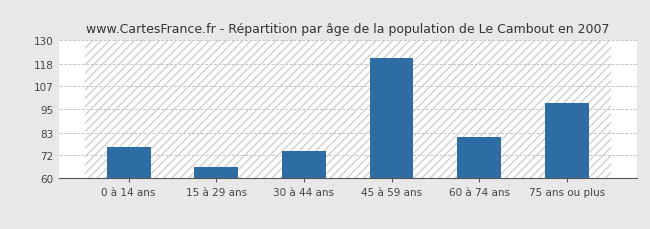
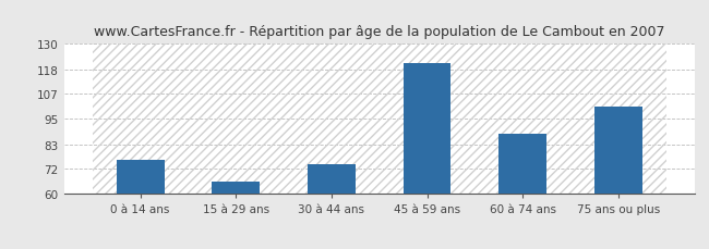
60 à 74 ans: 81 -> 88
75 ans ou plus: 98 -> 101
